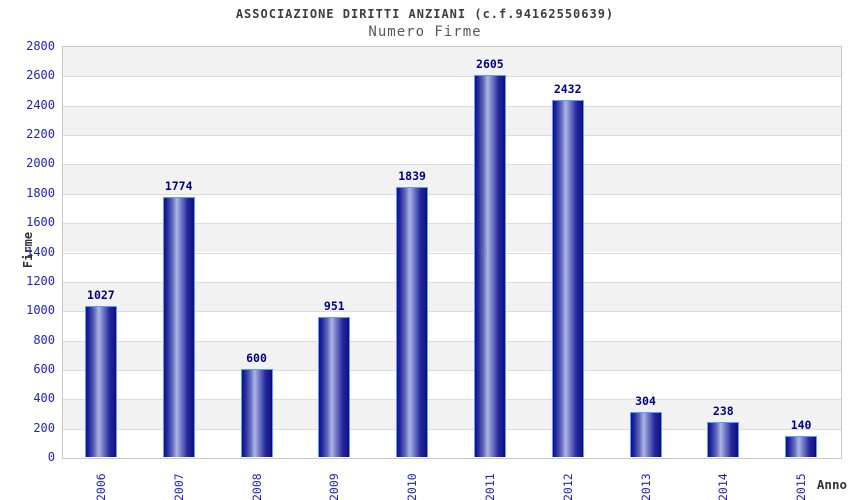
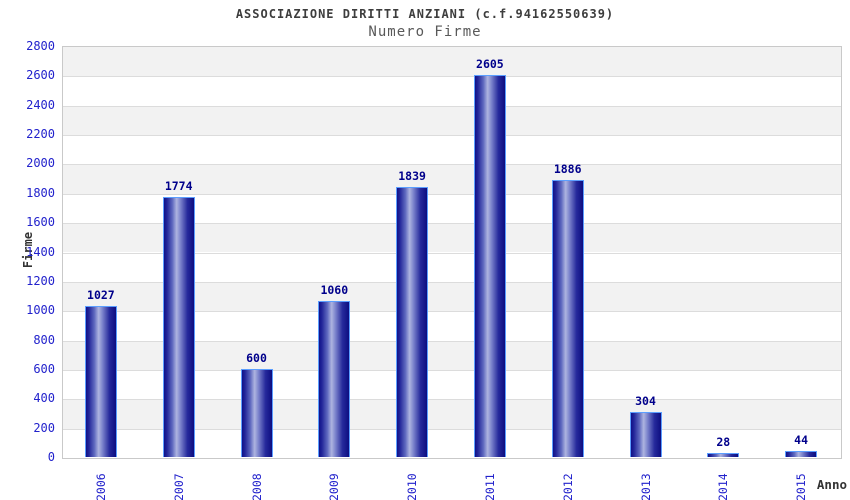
2009: 951 -> 1060
2012: 2432 -> 1886
2014: 238 -> 28
2015: 140 -> 44
